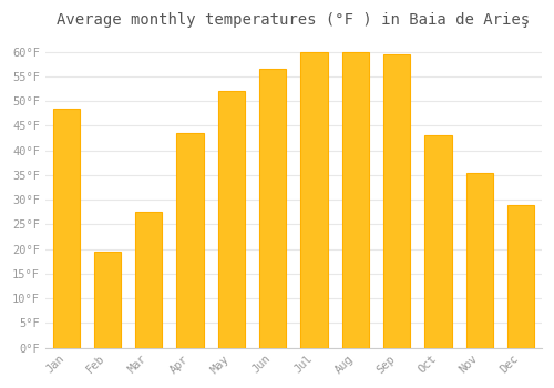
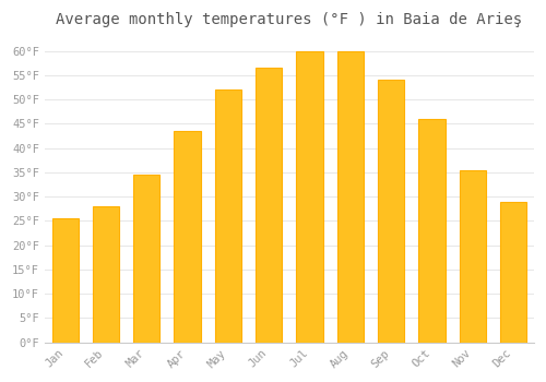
Jan: 48.5°F -> 25.5°F
Feb: 19.5°F -> 28.0°F
Mar: 27.5°F -> 34.5°F
Sep: 59.5°F -> 54.0°F
Oct: 43.0°F -> 46.0°F
